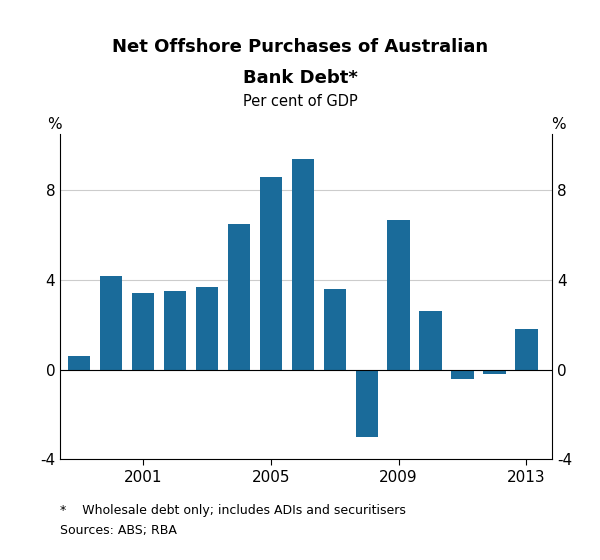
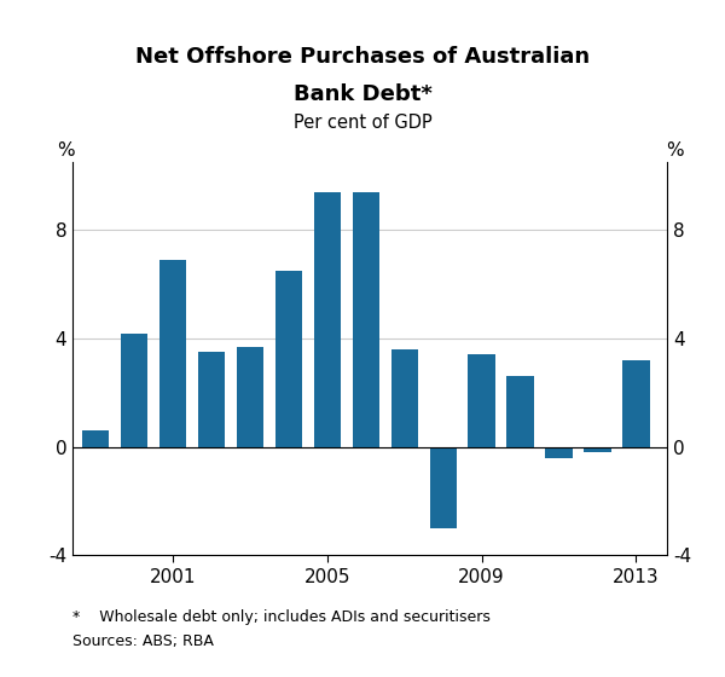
2001: 3.4 -> 6.9
2005: 8.6 -> 9.4
2009: 6.7 -> 3.4
2013: 1.8 -> 3.2
